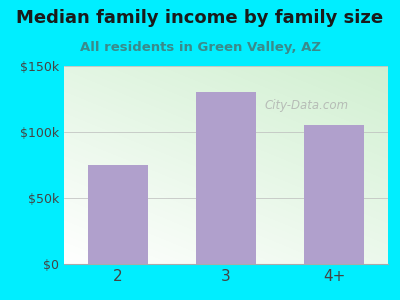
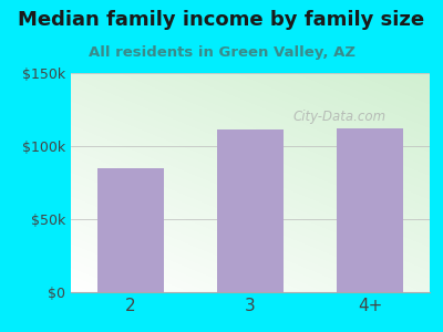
2: $75k -> $85k
3: $130k -> $111k
4+: $105k -> $112k
